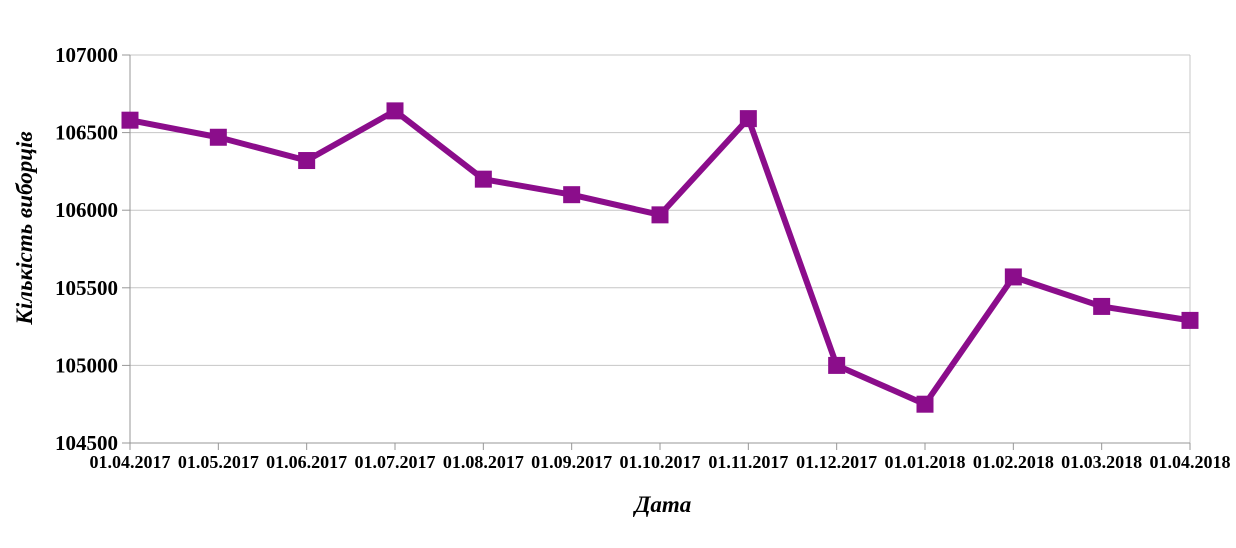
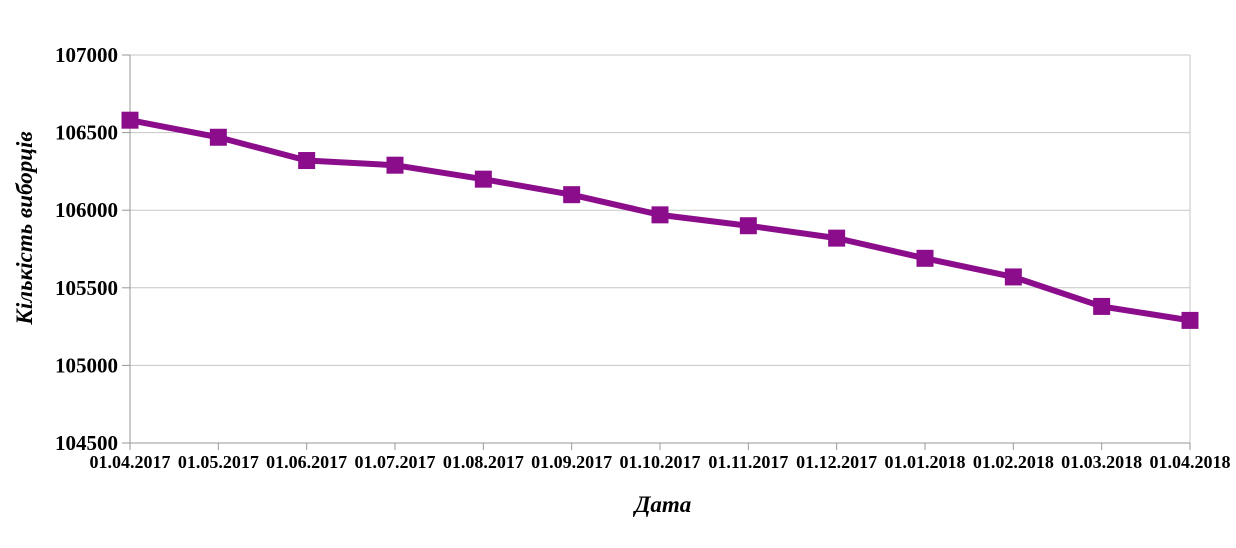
01.07.2017: 106640 -> 106290
01.11.2017: 106590 -> 105900
01.12.2017: 105000 -> 105820
01.01.2018: 104750 -> 105690
